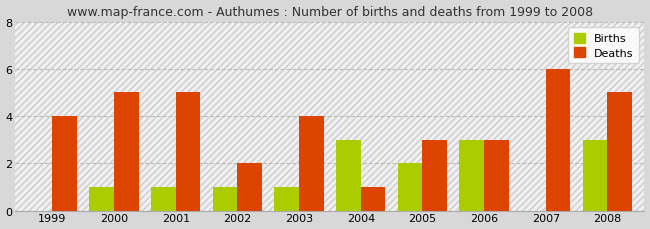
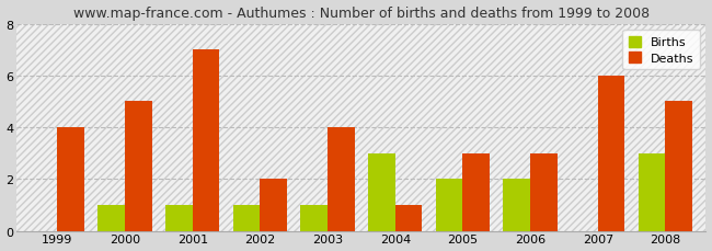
Deaths/2001: 5 -> 7
Births/2006: 3 -> 2
